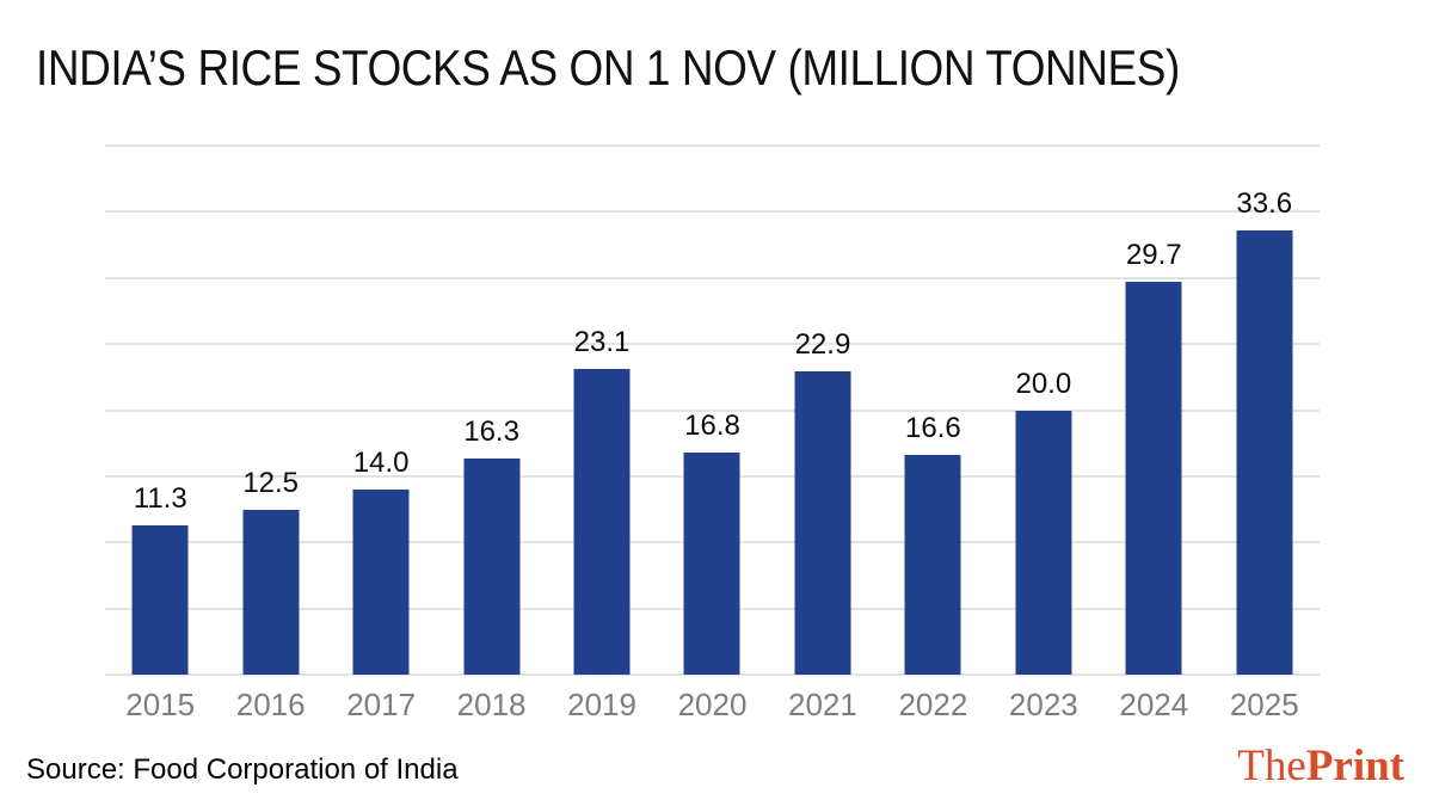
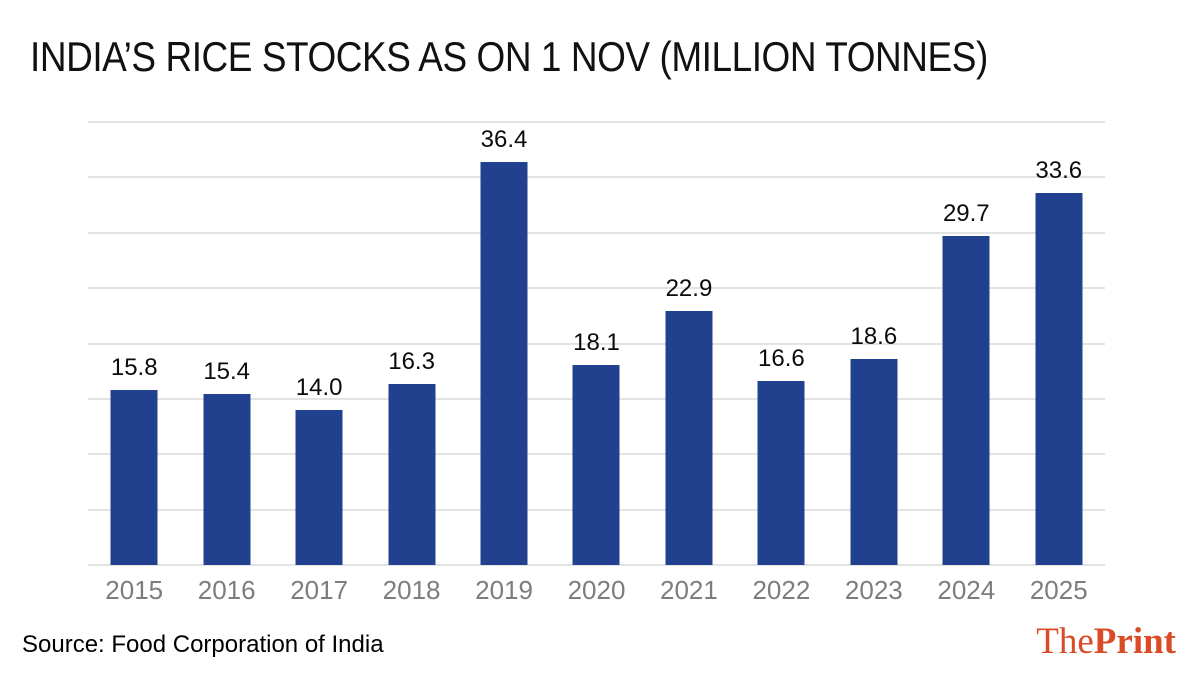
2015: 11.3 -> 15.8
2016: 12.5 -> 15.4
2019: 23.1 -> 36.4
2020: 16.8 -> 18.1
2023: 20.0 -> 18.6
